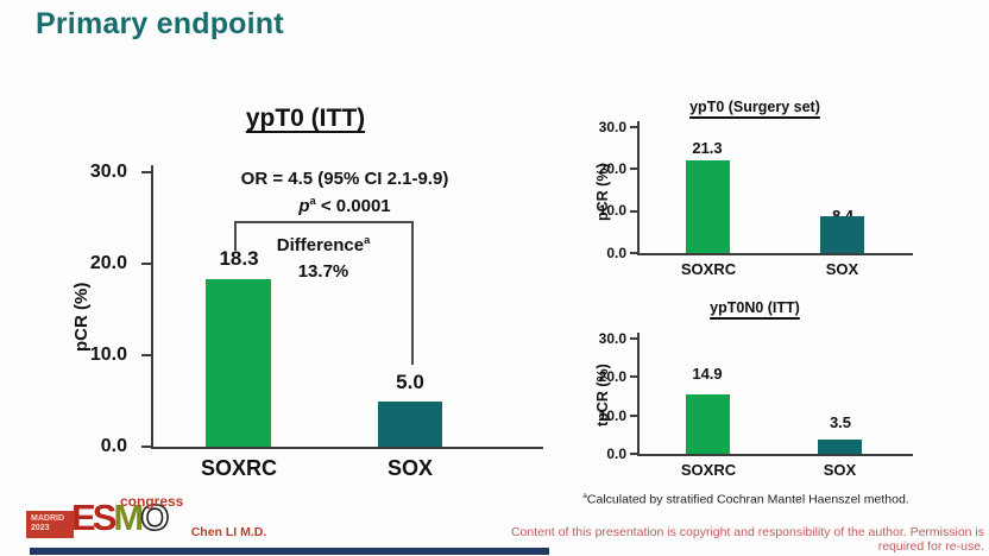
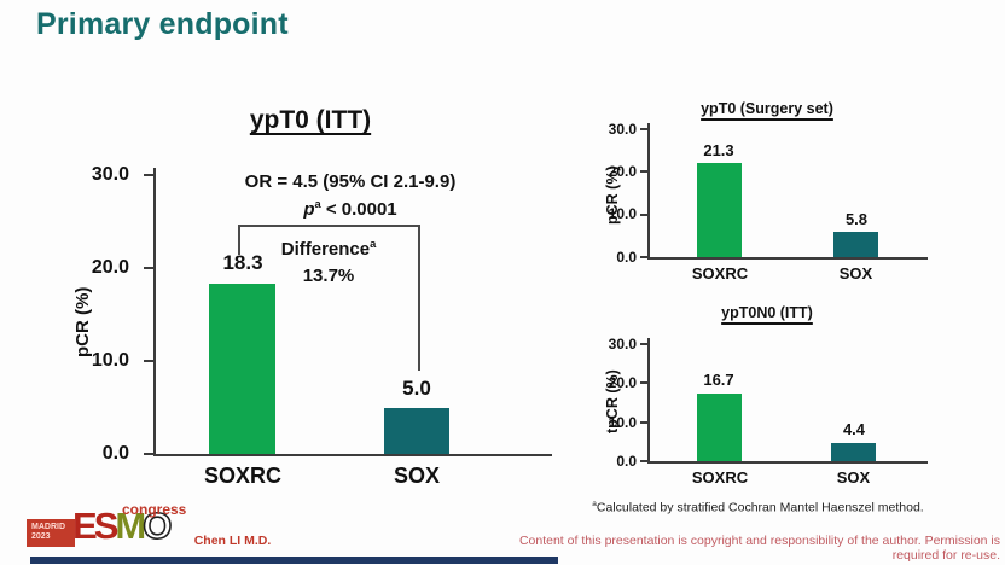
ypT0 (Surgery set)/SOX: 8.4 -> 5.8
ypT0N0 (ITT)/SOXRC: 14.9 -> 16.7
ypT0N0 (ITT)/SOX: 3.5 -> 4.4
